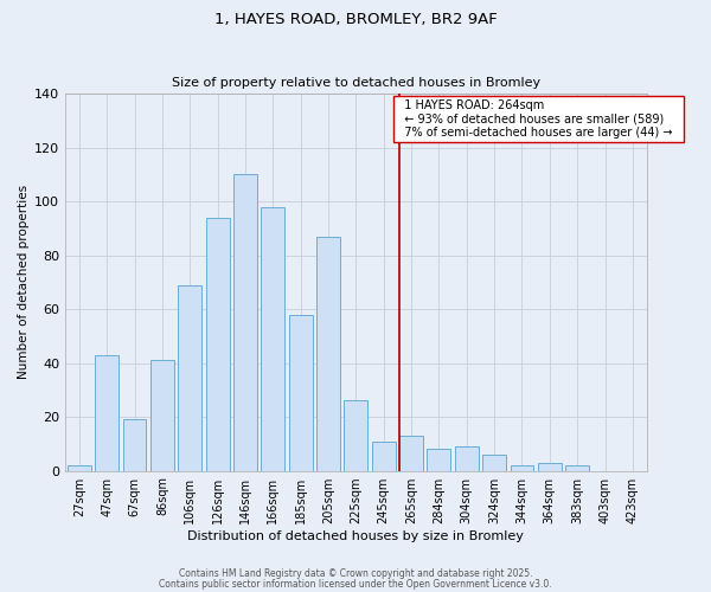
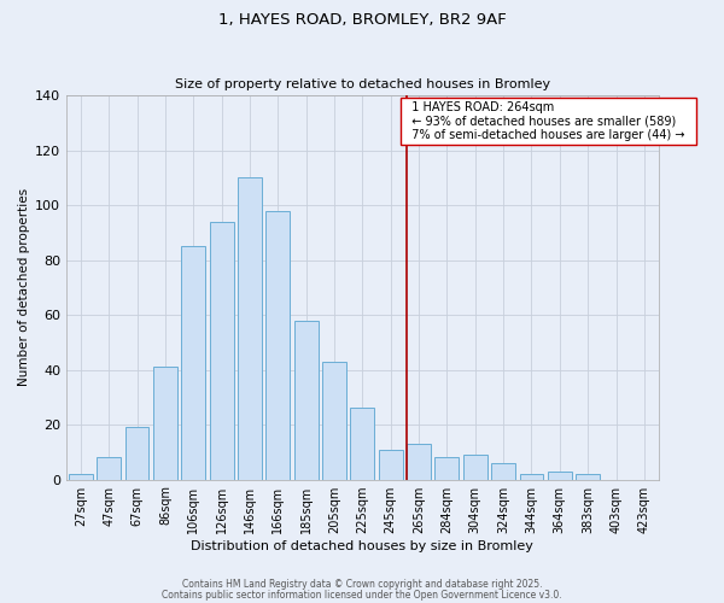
47sqm: 43 -> 8
106sqm: 69 -> 85
205sqm: 87 -> 43
